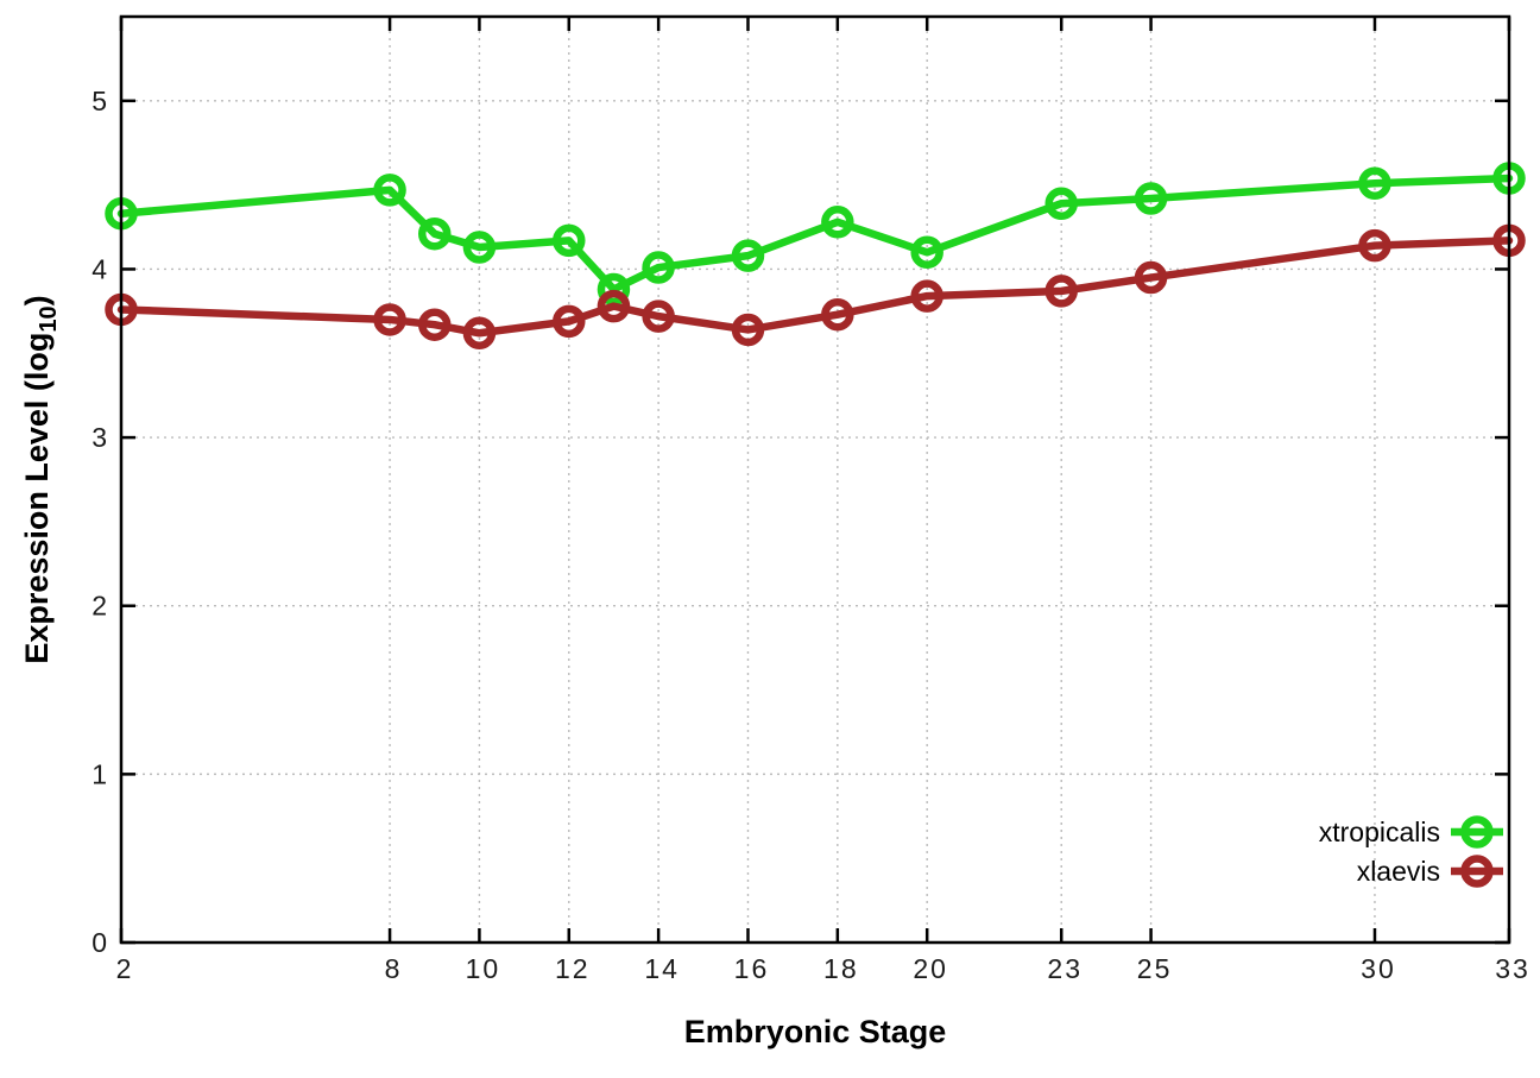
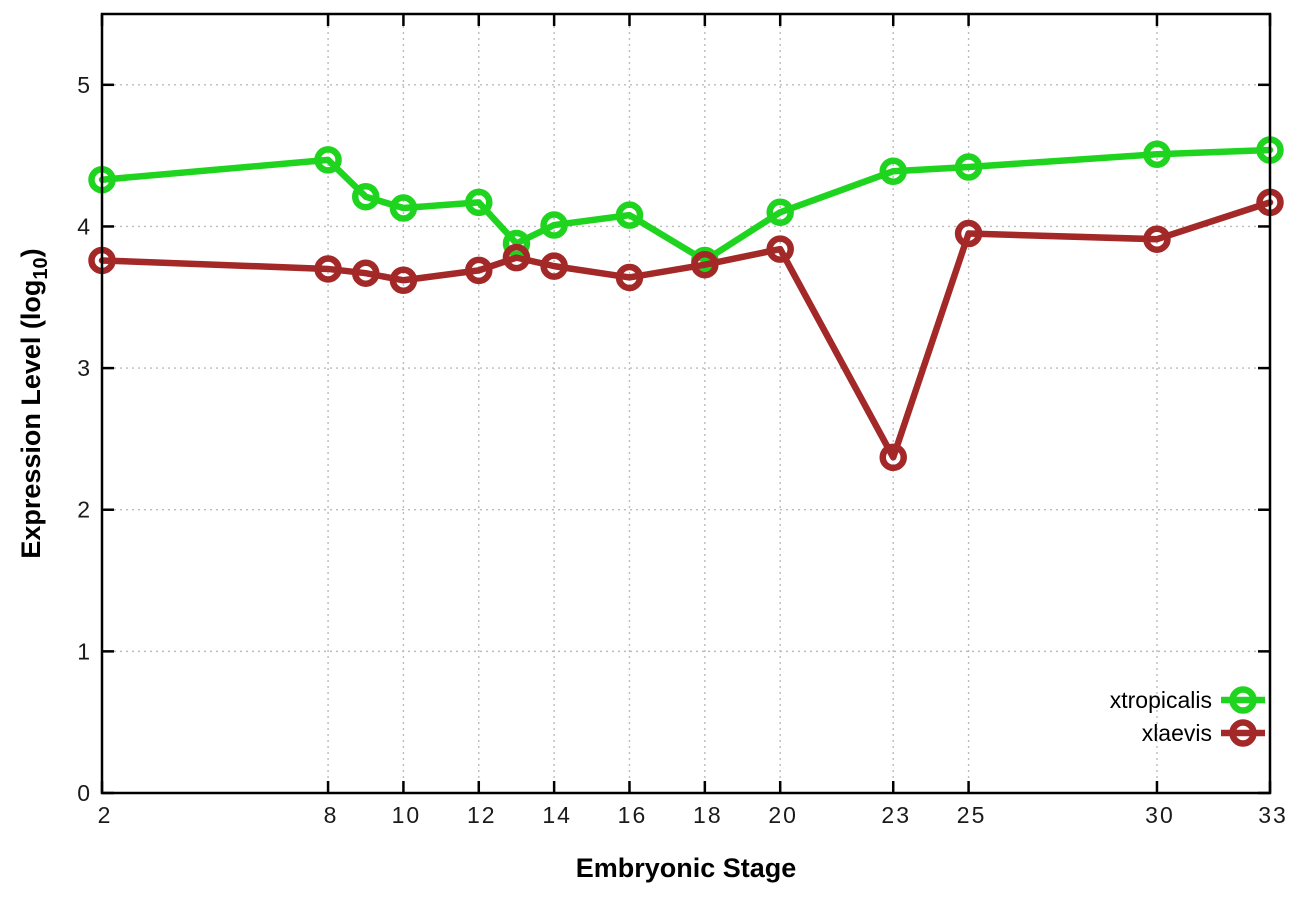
xtropicalis/18: 4.28 -> 3.76
xlaevis/23: 3.87 -> 2.37
xlaevis/30: 4.14 -> 3.91
